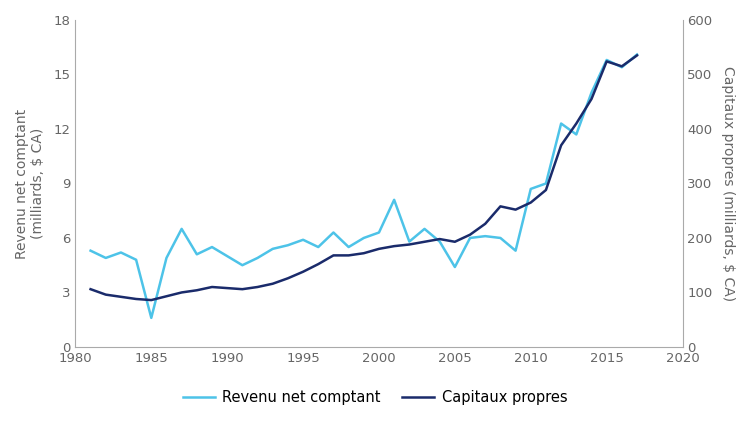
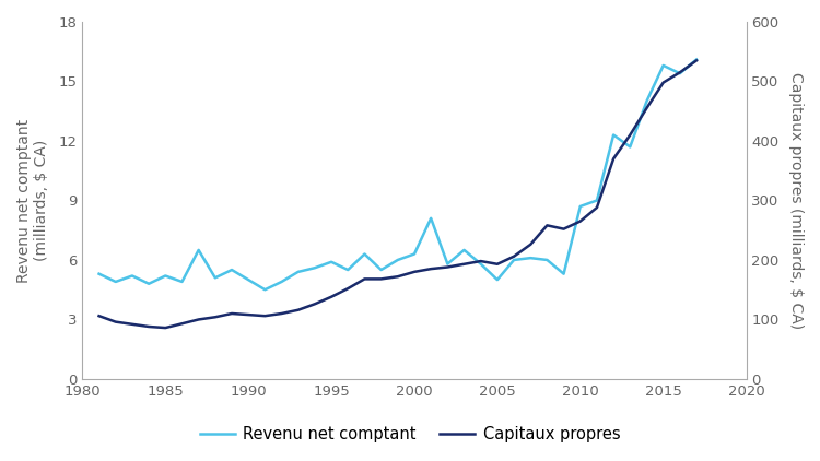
Revenu net comptant/1985: 1.6 -> 5.2
Revenu net comptant/2005: 4.4 -> 5.0
Capitaux propres/2015: 524 -> 498
